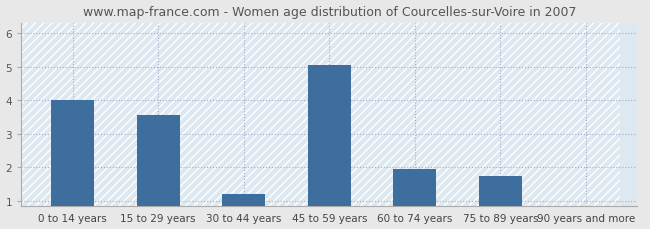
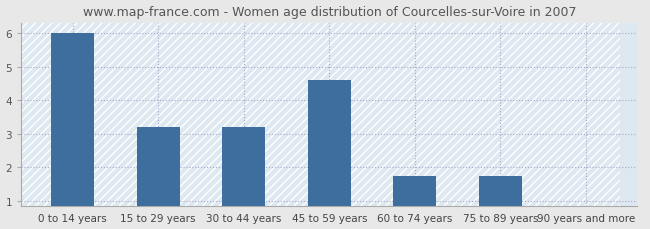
0 to 14 years: 4.00 -> 6.00
15 to 29 years: 3.55 -> 3.20
30 to 44 years: 1.20 -> 3.20
45 to 59 years: 5.05 -> 4.60
60 to 74 years: 1.95 -> 1.75
